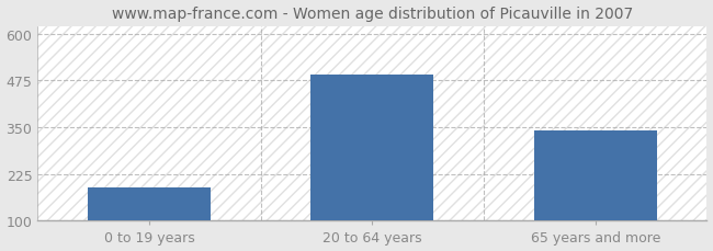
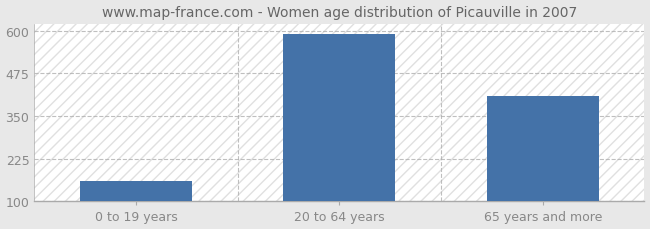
0 to 19 years: 190 -> 160
20 to 64 years: 490 -> 590
65 years and more: 340 -> 410
